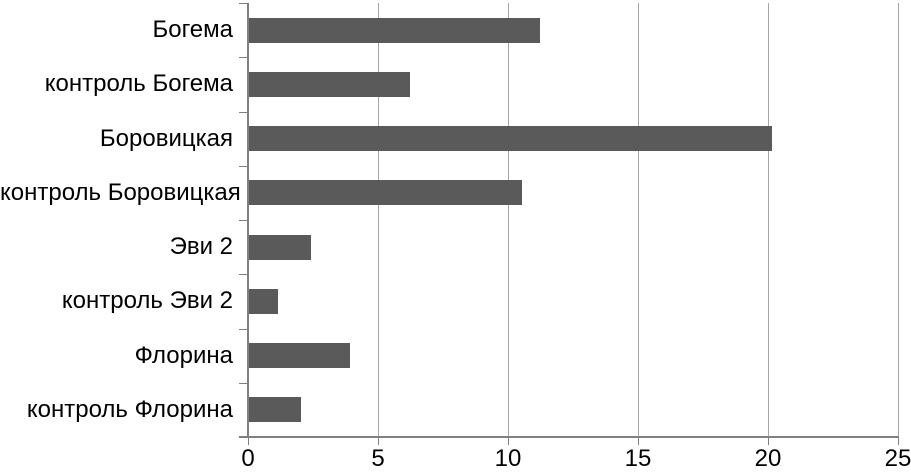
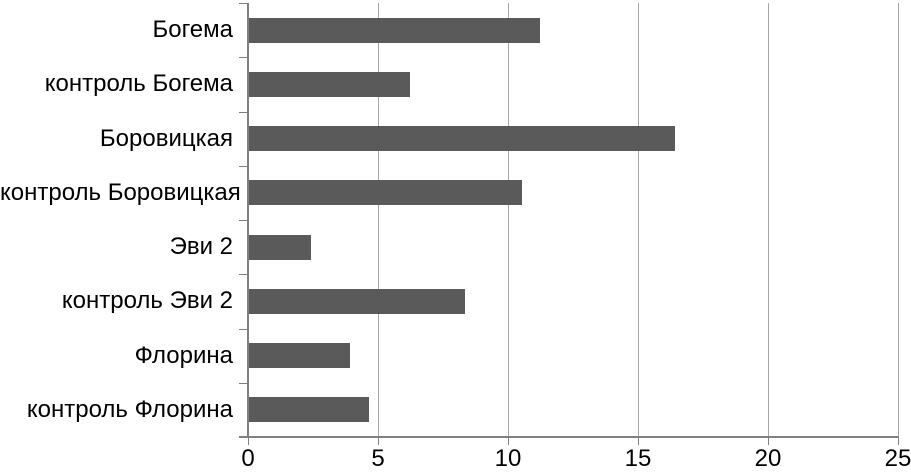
Боровицкая: 20.1 -> 16.4
контроль Эви 2: 1.1 -> 8.3
контроль Флорина: 2.0 -> 4.6
